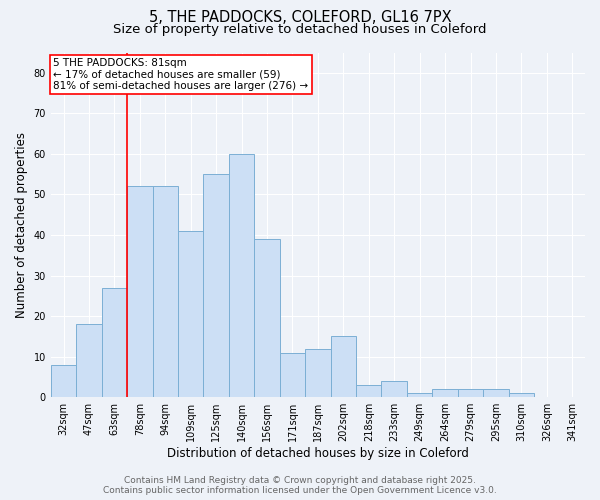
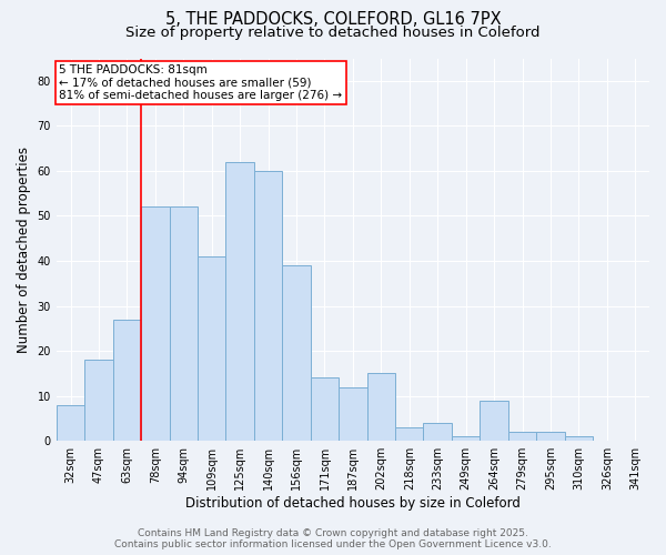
125sqm: 55 -> 62
171sqm: 11 -> 14
264sqm: 2 -> 9
